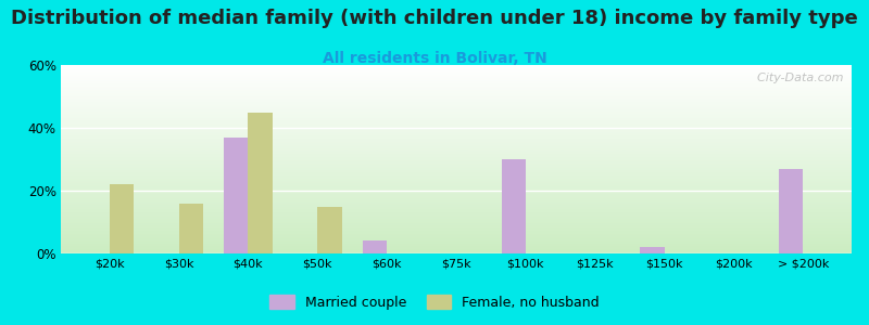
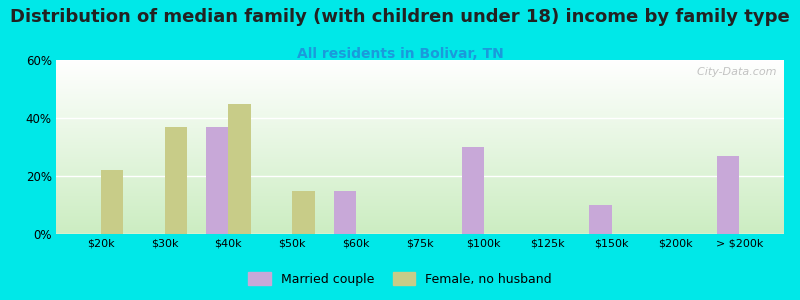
Female, no husband/$30k: 16% -> 37%
Married couple/$60k: 4% -> 15%
Married couple/$150k: 2% -> 10%
